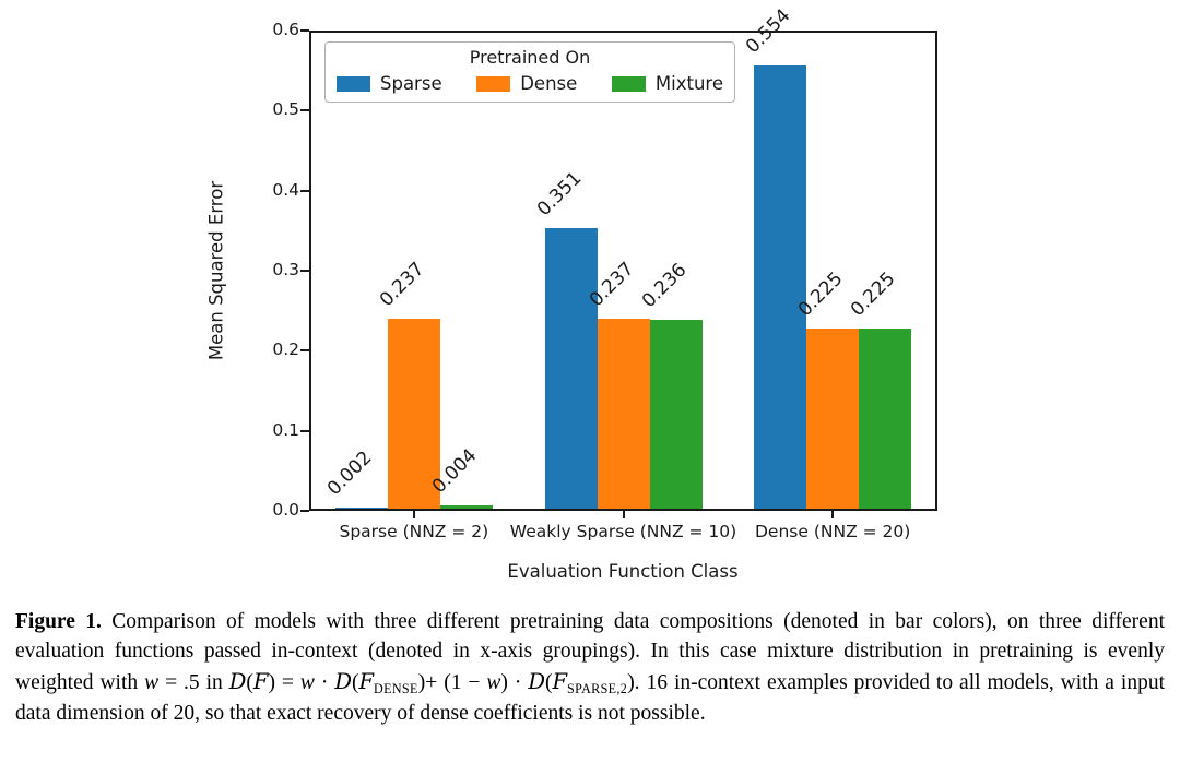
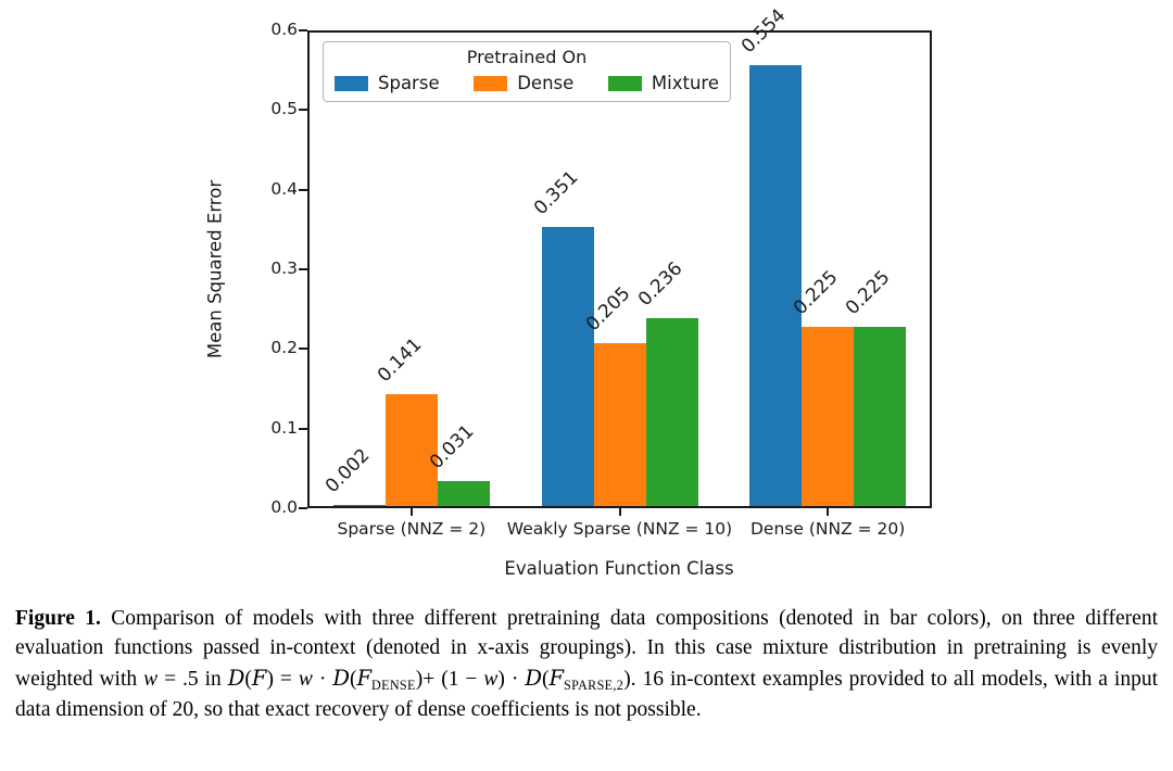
Dense/Sparse (NNZ = 2): 0.237 -> 0.141
Mixture/Sparse (NNZ = 2): 0.004 -> 0.031
Dense/Weakly Sparse (NNZ = 10): 0.237 -> 0.205
